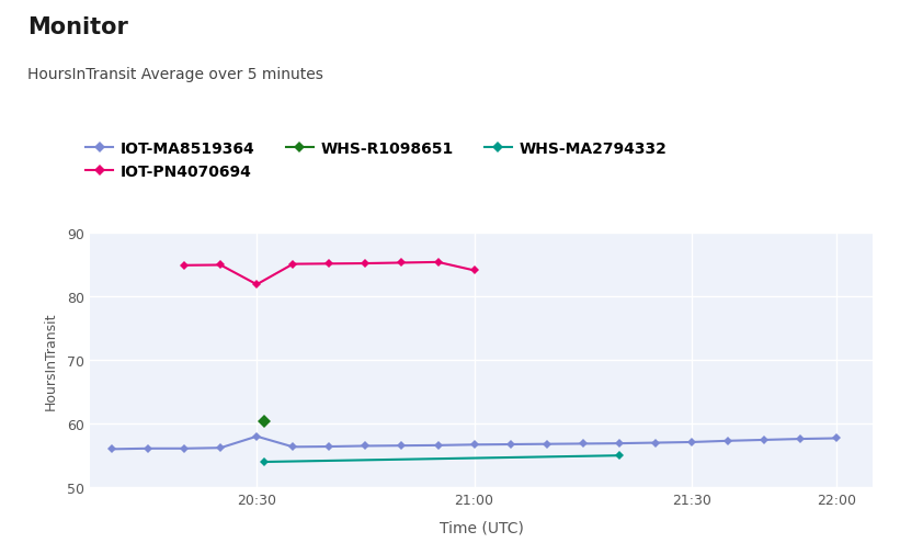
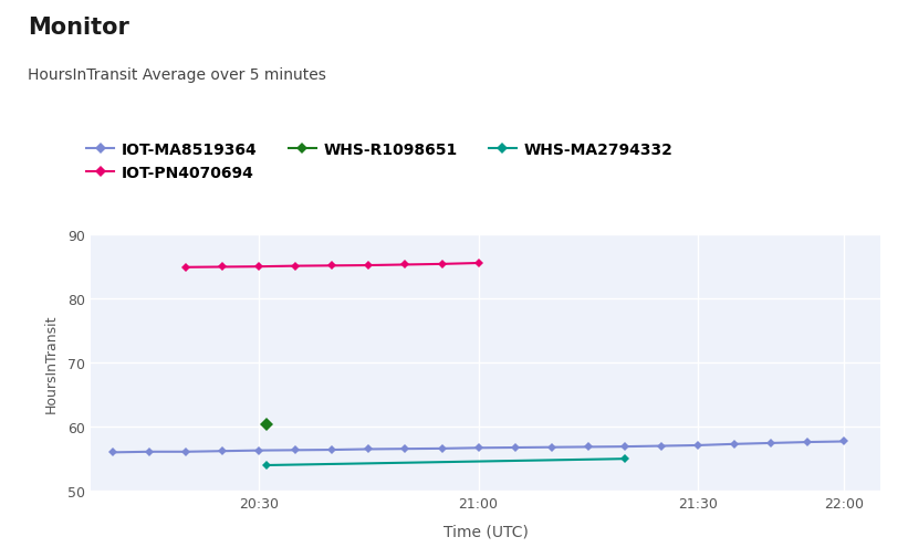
IOT-MA8519364/20:30: 58.0 -> 56.3
IOT-PN4070694/20:30: 81.8 -> 84.9
IOT-PN4070694/21:00: 84.0 -> 85.5
